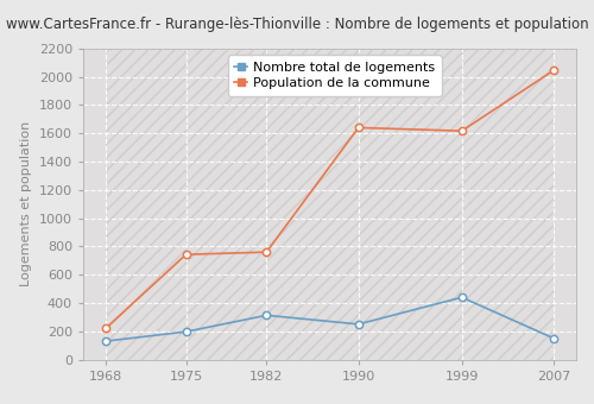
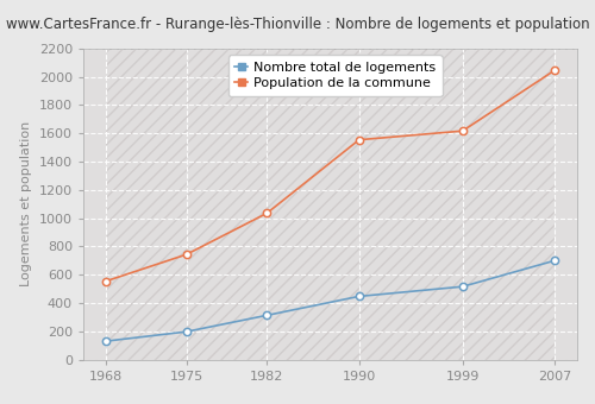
Population de la commune/1968: 220 -> 550
Population de la commune/1982: 760 -> 1040
Nombre total de logements/1990: 250 -> 450
Population de la commune/1990: 1640 -> 1550
Nombre total de logements/1999: 440 -> 520
Nombre total de logements/2007: 150 -> 700
